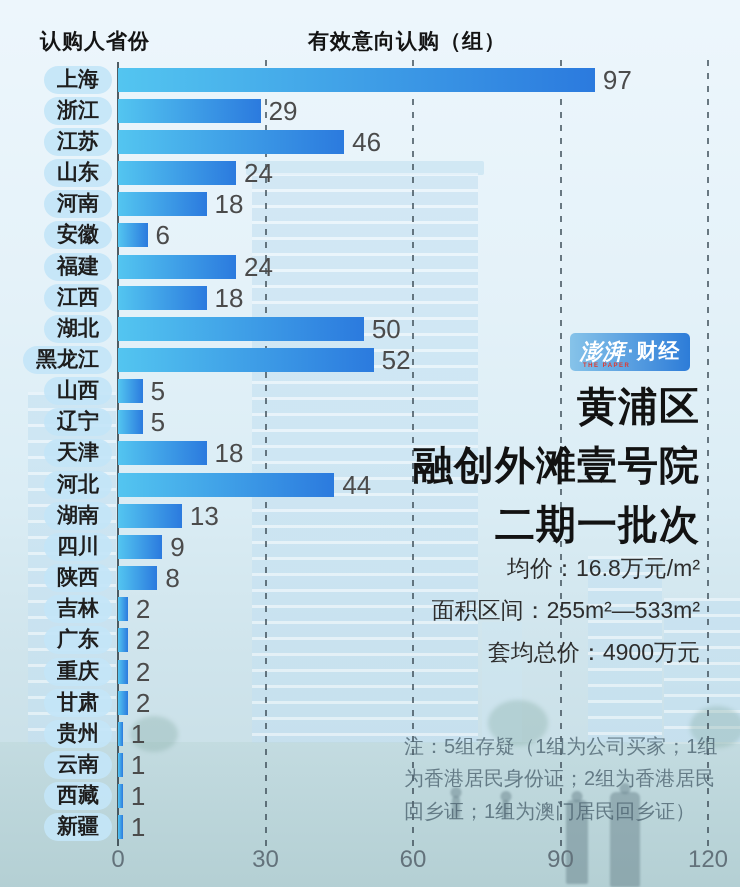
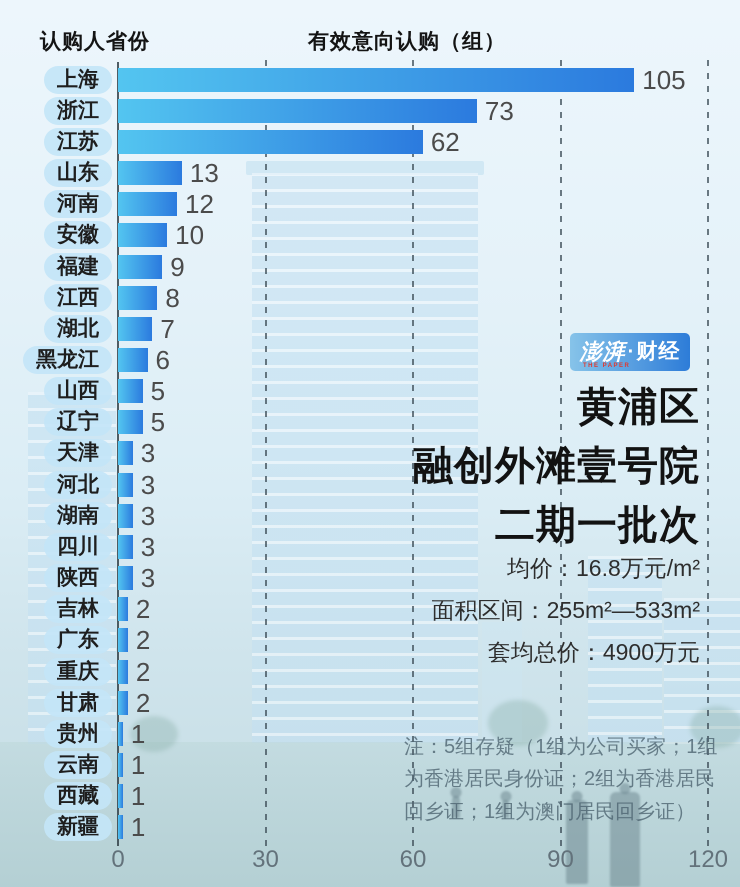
上海: 97 -> 105
浙江: 29 -> 73
江苏: 46 -> 62
山东: 24 -> 13
河南: 18 -> 12
安徽: 6 -> 10
福建: 24 -> 9
江西: 18 -> 8
湖北: 50 -> 7
黑龙江: 52 -> 6
天津: 18 -> 3
河北: 44 -> 3
湖南: 13 -> 3
四川: 9 -> 3
陕西: 8 -> 3
